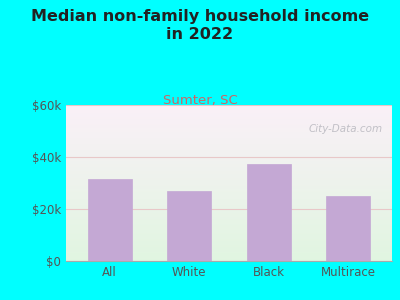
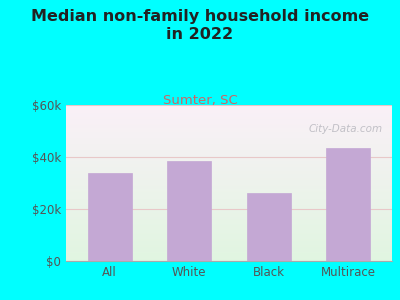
All: $31.5k -> $34.0k
White: $27.0k -> $38.5k
Black: $37.5k -> $26.0k
Multirace: $25.0k -> $43.5k
